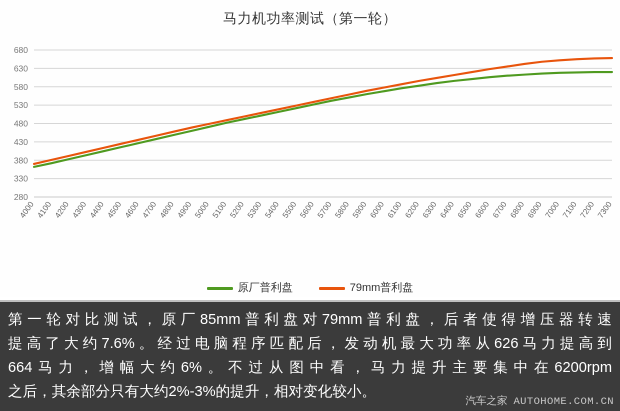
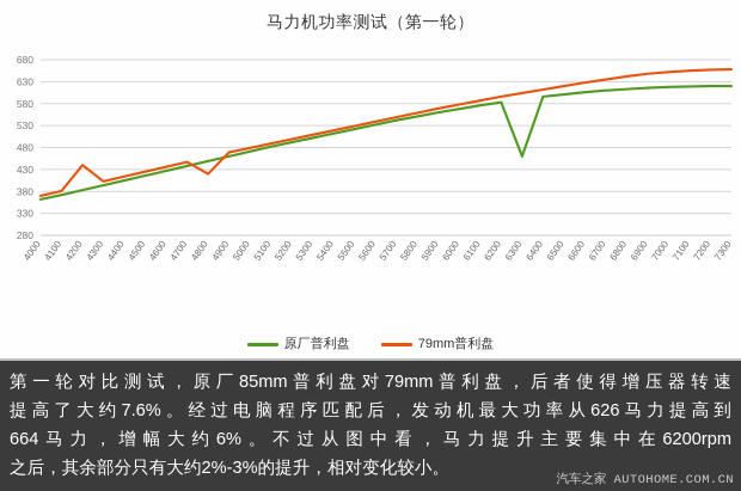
79mm普利盘/4200: 390 -> 440
79mm普利盘/4800: 460 -> 420
原厂普利盘/6300: 590 -> 460
